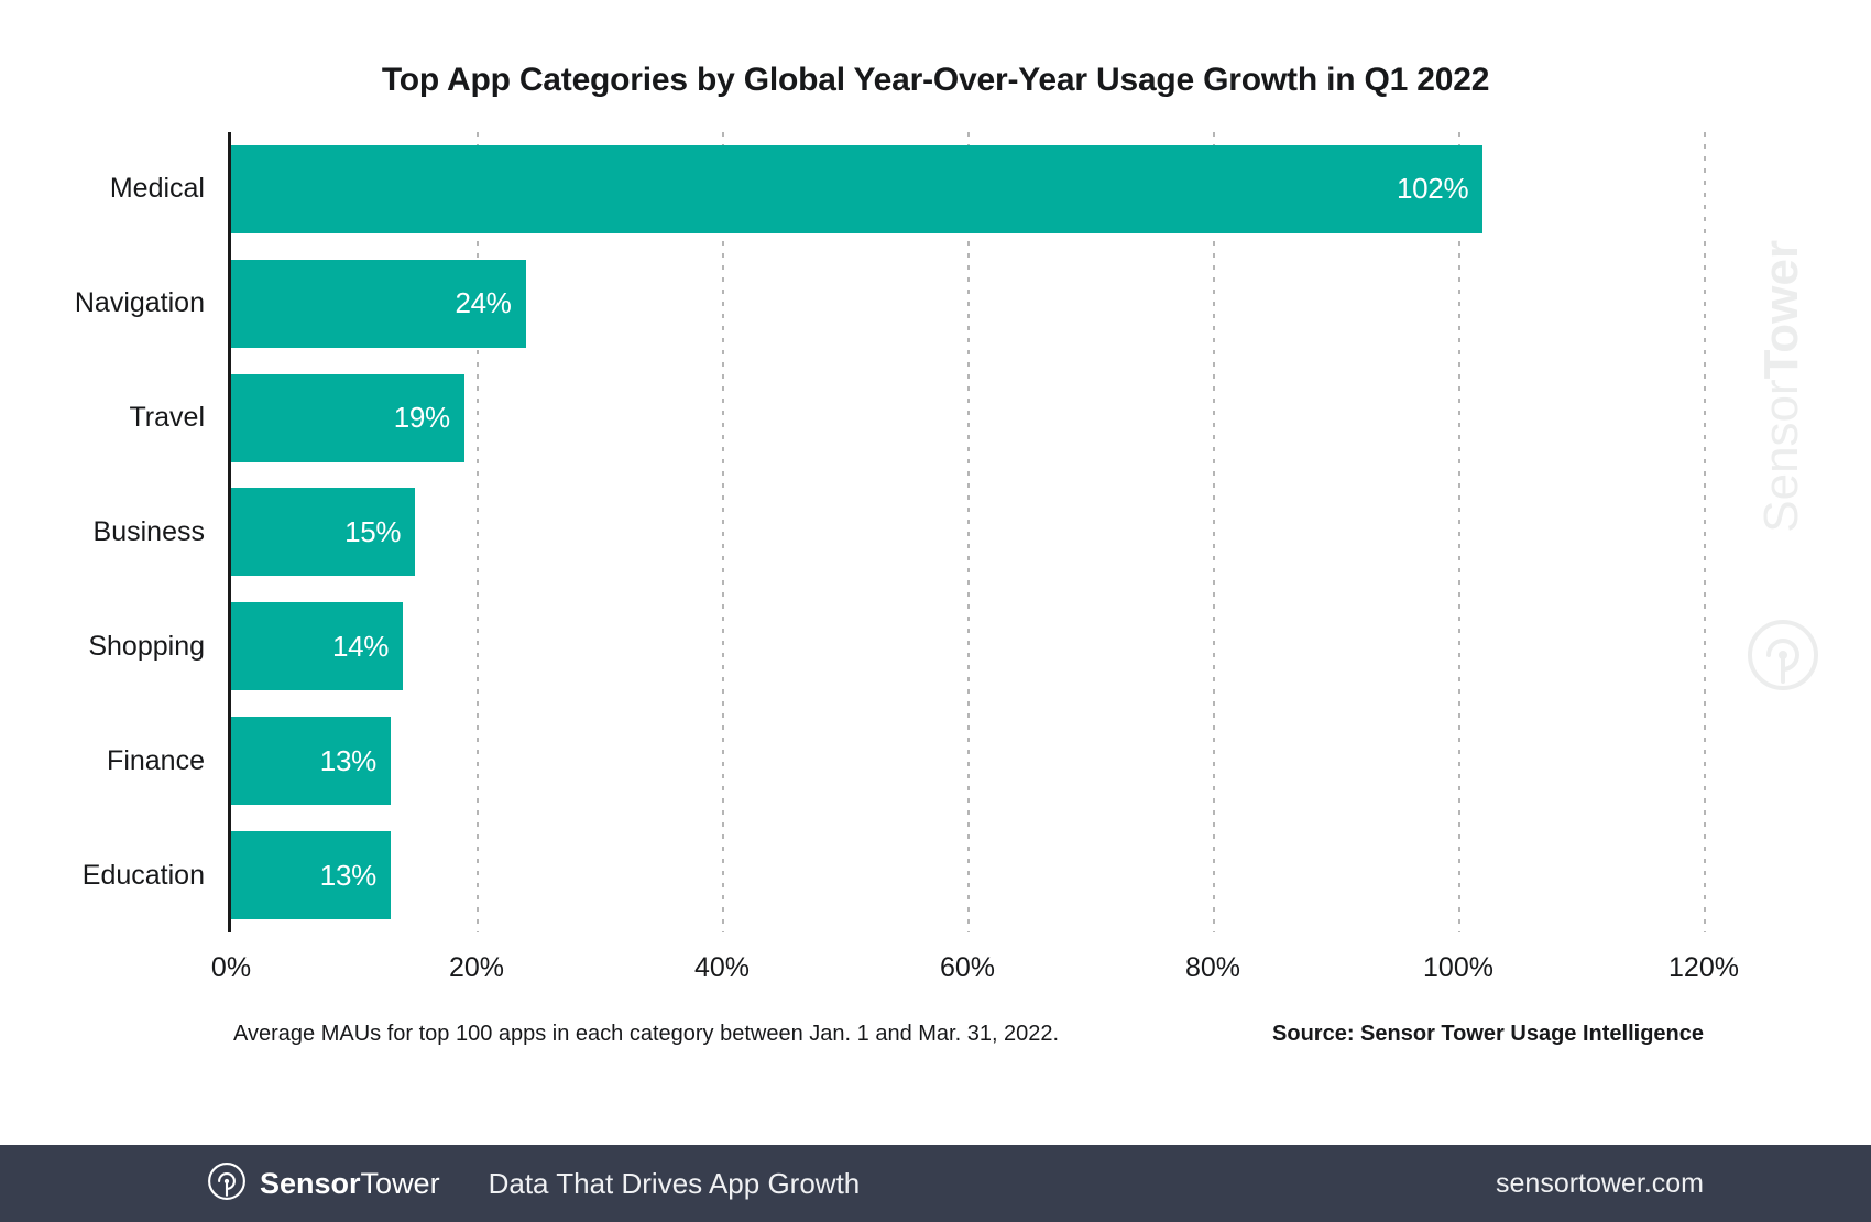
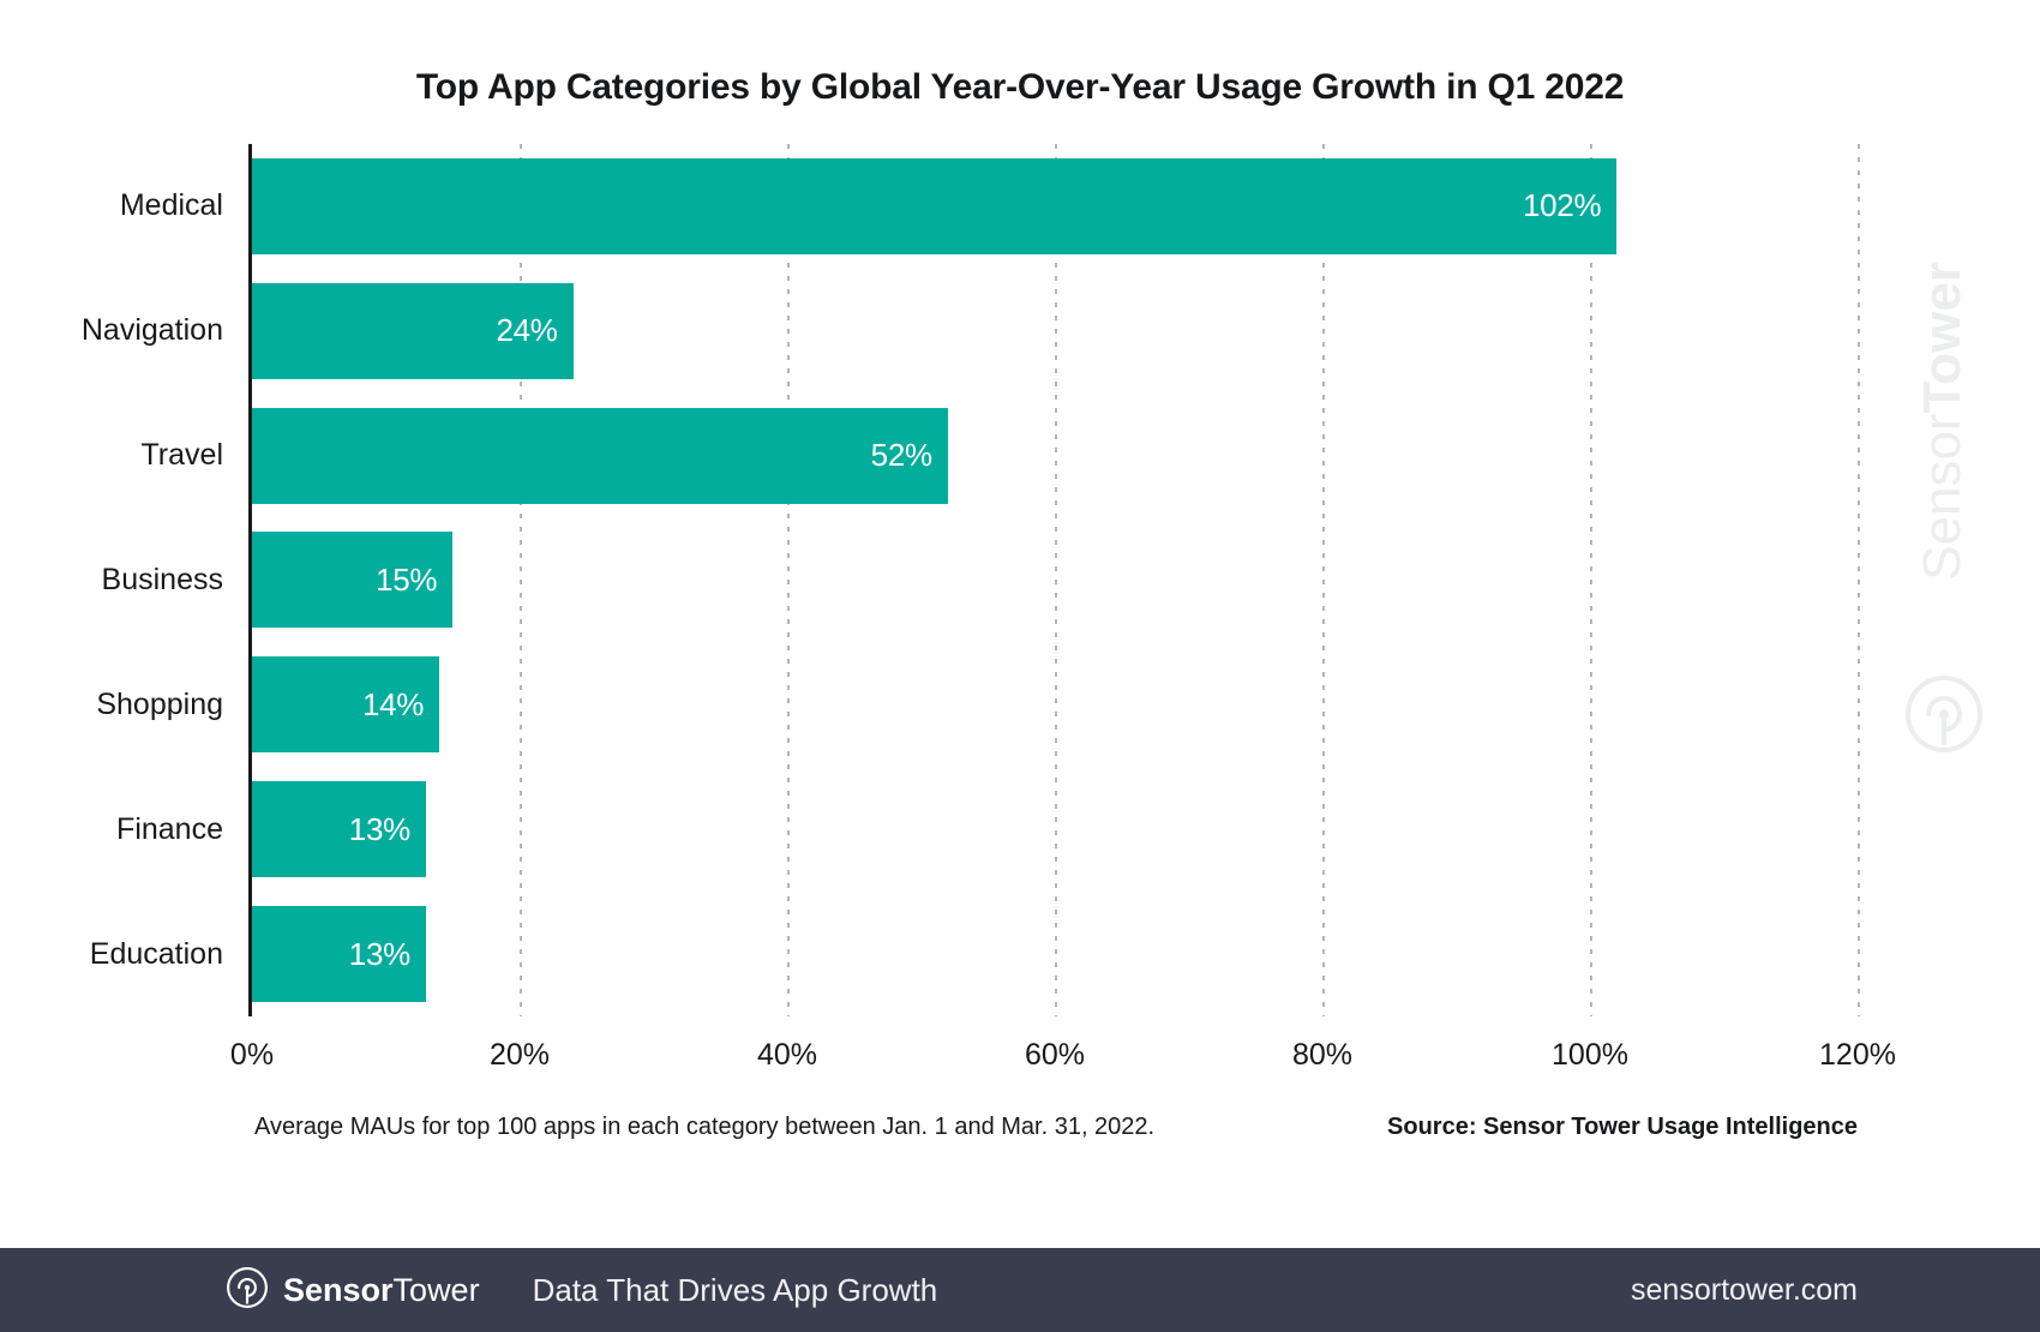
Travel: 19% -> 52%
